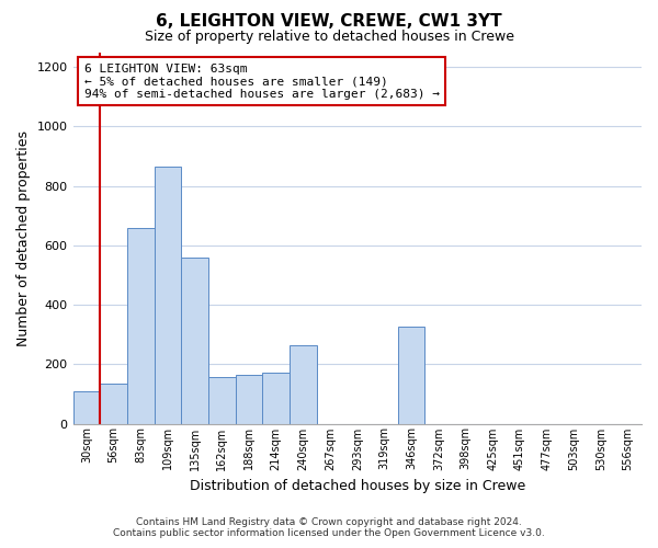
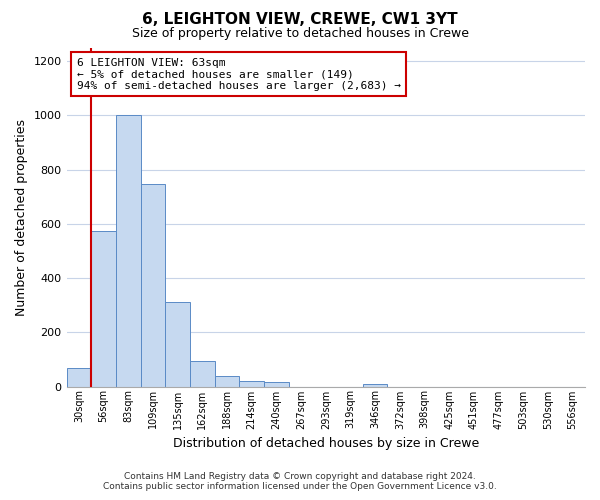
30sqm: 110 -> 70
56sqm: 135 -> 575
83sqm: 660 -> 1000
109sqm: 865 -> 745
135sqm: 560 -> 310
162sqm: 155 -> 95
188sqm: 165 -> 40
214sqm: 170 -> 20
240sqm: 265 -> 15
346sqm: 325 -> 10
